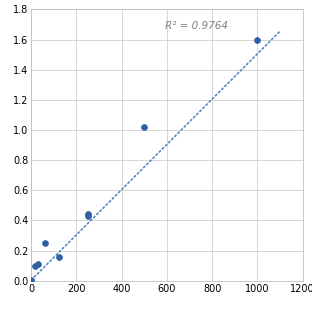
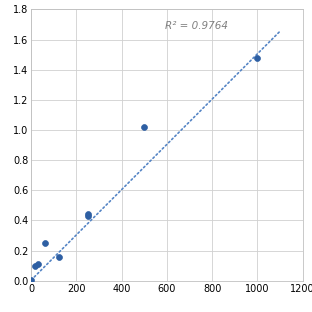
1000: 1.59 -> 1.48
